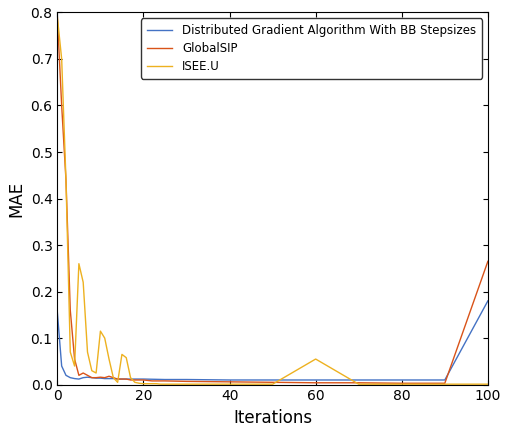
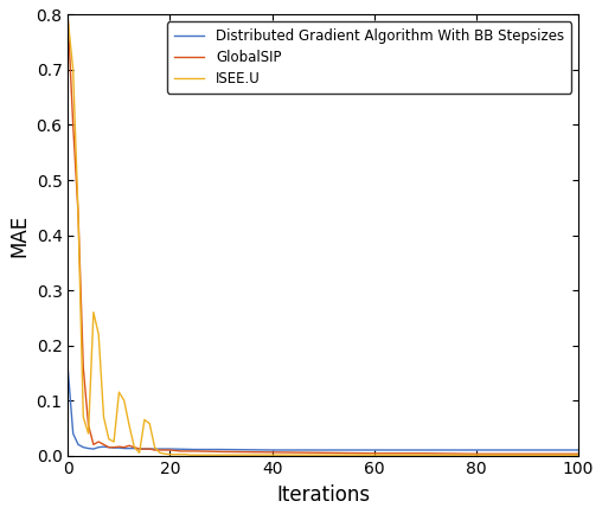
ISEE.U/60: 0.055 -> 0.001
Distributed Gradient Algorithm With BB Stepsizes/100: 0.180 -> 0.010
GlobalSIP/100: 0.265 -> 0.003
